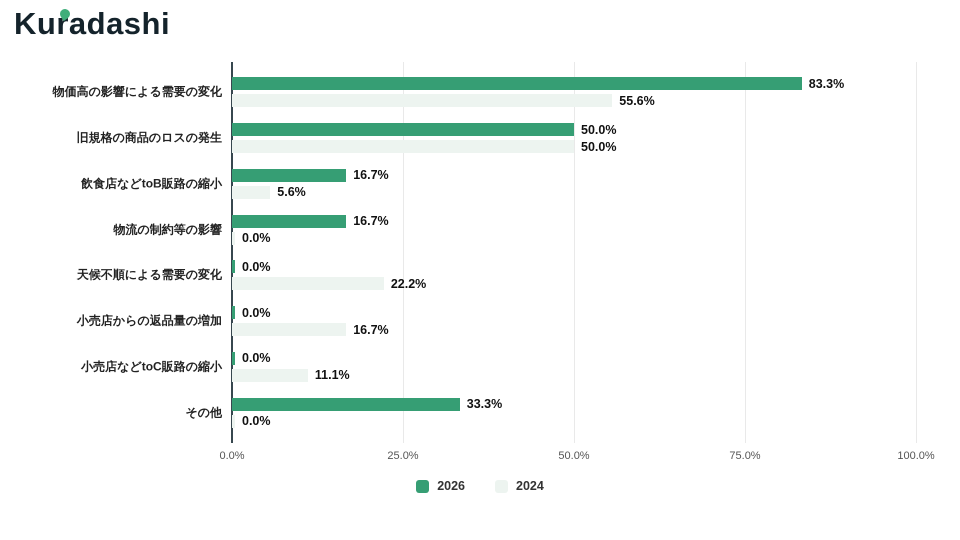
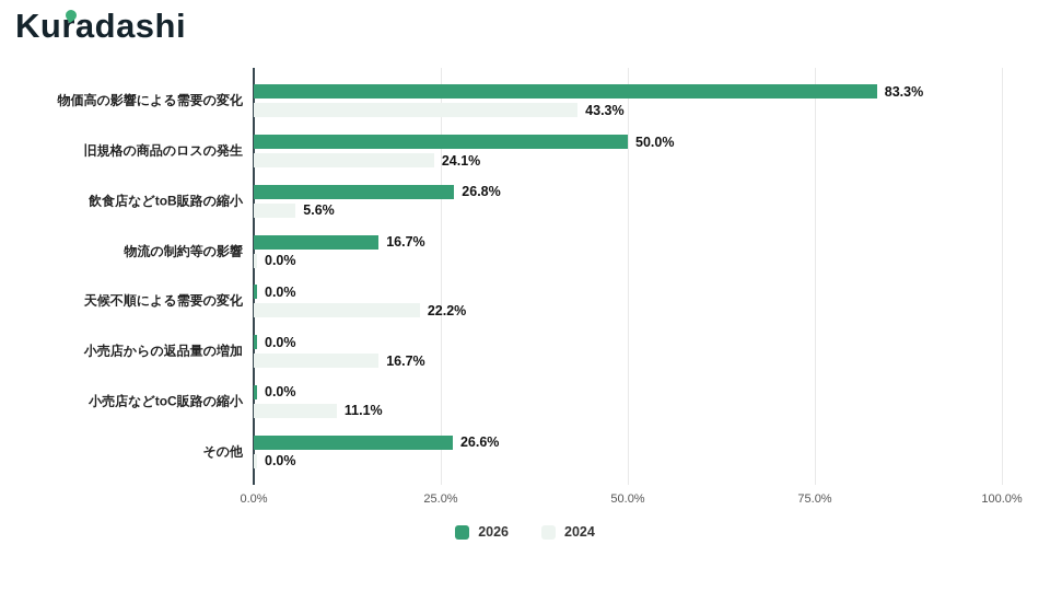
2024/物価高の影響による需要の変化: 55.6% -> 43.3%
2024/旧規格の商品のロスの発生: 50.0% -> 24.1%
2026/飲食店などtoB販路の縮小: 16.7% -> 26.8%
2026/その他: 33.3% -> 26.6%
